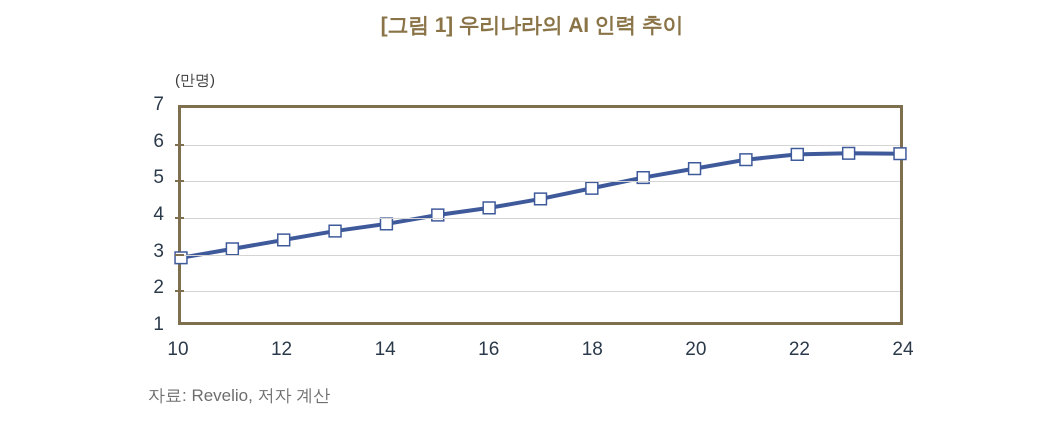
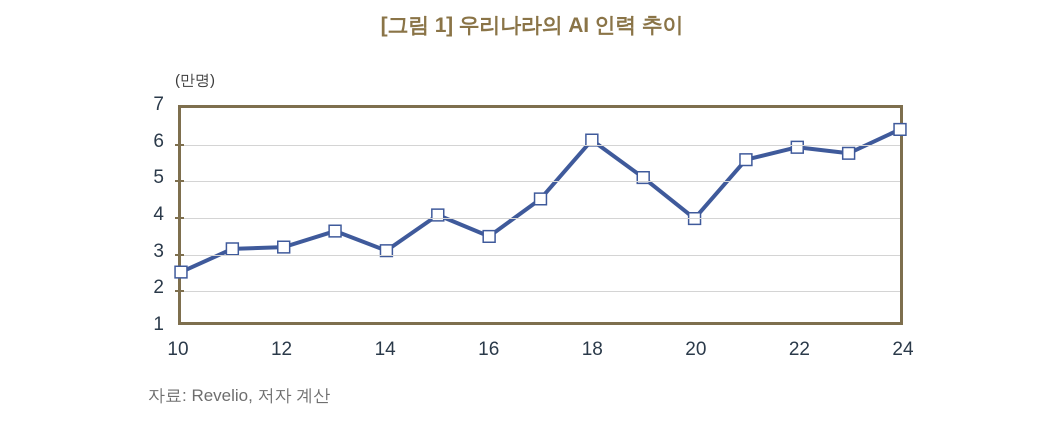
10: 2.8 -> 2.4
12: 3.3 -> 3.1
14: 3.8 -> 3.0
16: 4.2 -> 3.4
18: 4.8 -> 6.1
20: 5.3 -> 3.9
22: 5.7 -> 5.9
24: 5.7 -> 6.4
